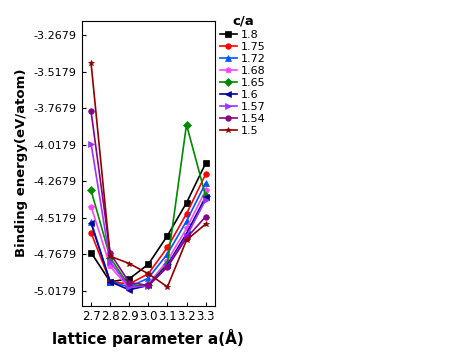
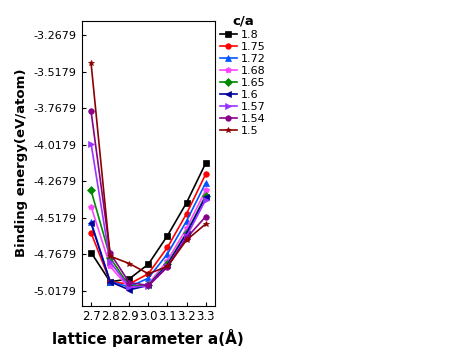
1.5/3.1: -4.99 -> -4.85
1.65/3.2: -3.88 -> -4.62
